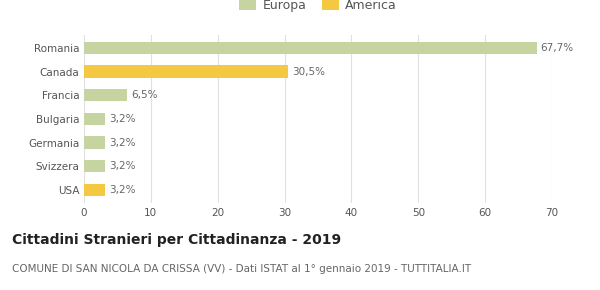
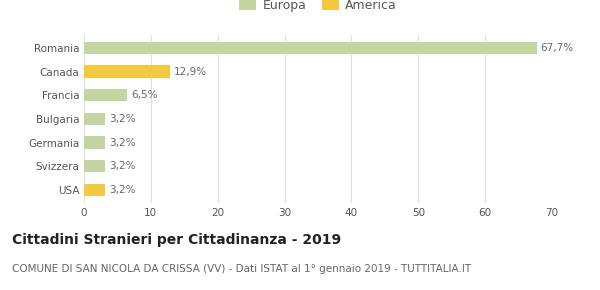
Canada: 30,5% -> 12,9%
